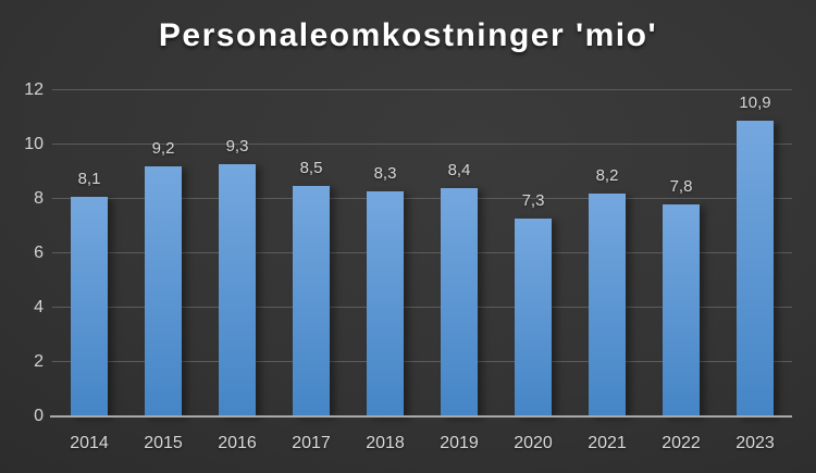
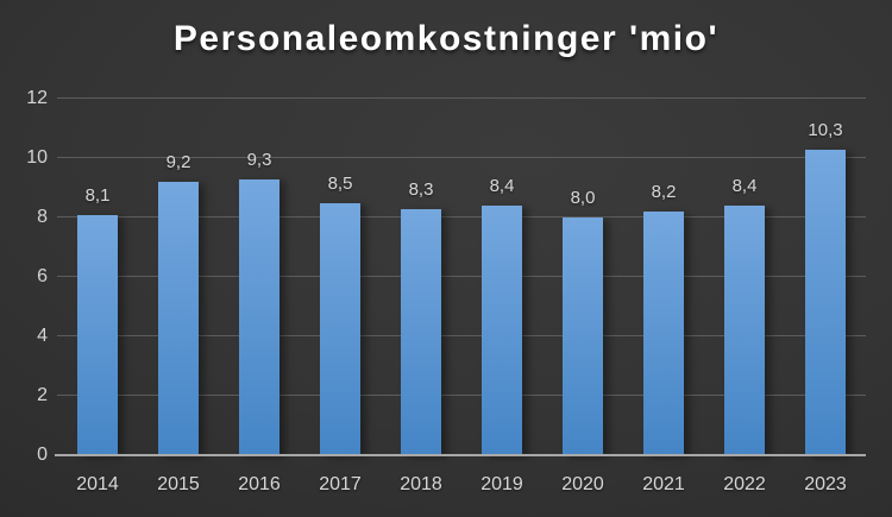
2020: 7,3 -> 8,0
2022: 7,8 -> 8,4
2023: 10,9 -> 10,3
